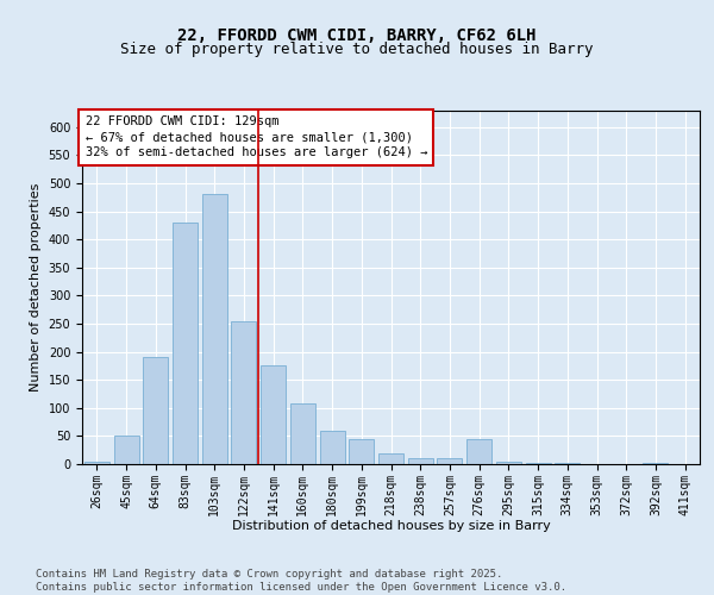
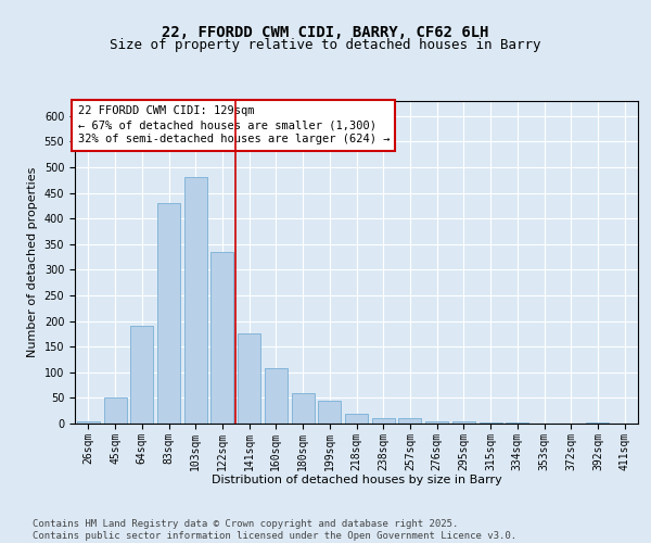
122sqm: 255 -> 335
276sqm: 45 -> 5
